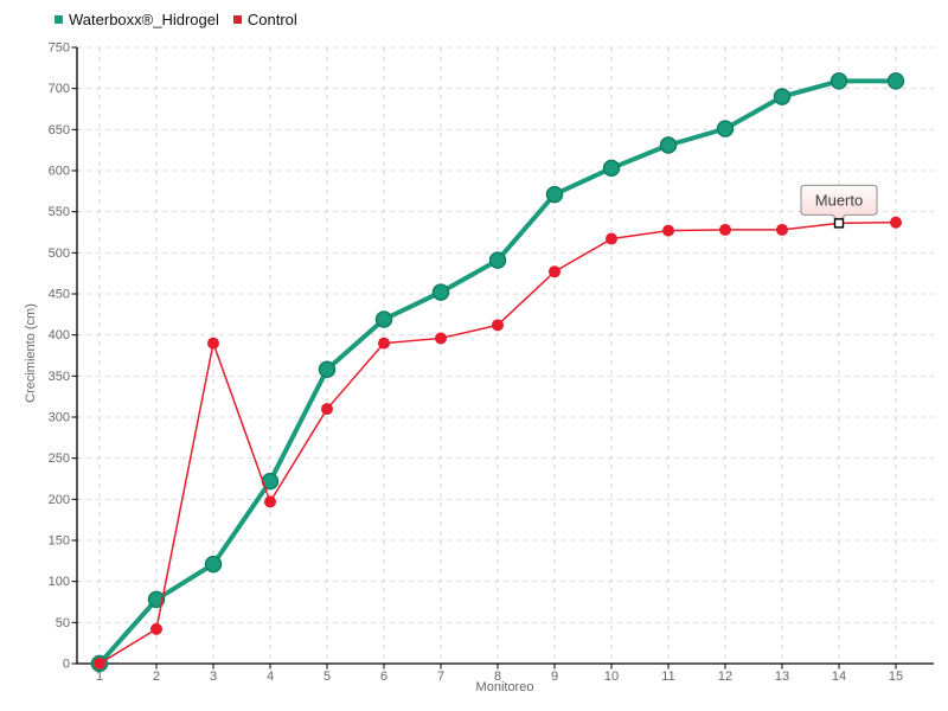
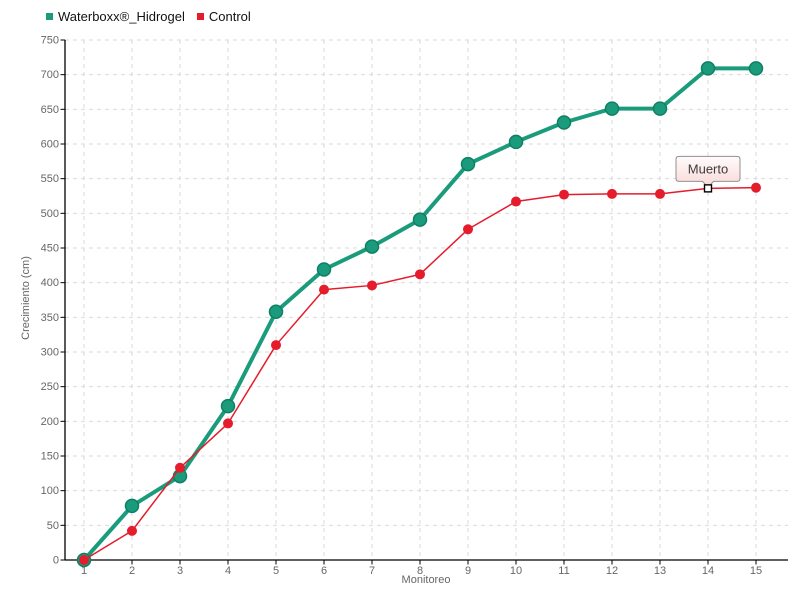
Control/3: 390 -> 130
Waterboxx®_Hidrogel/13: 690 -> 650
